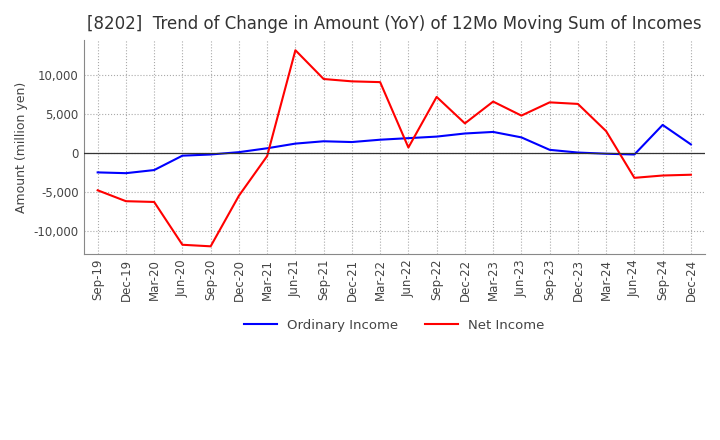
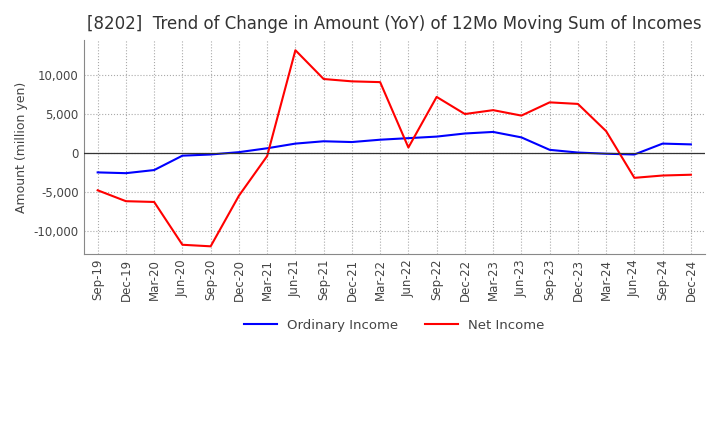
Net Income/Dec-22: 3,800 -> 5,000
Net Income/Mar-23: 6,600 -> 5,500
Ordinary Income/Sep-24: 3,600 -> 1,200
